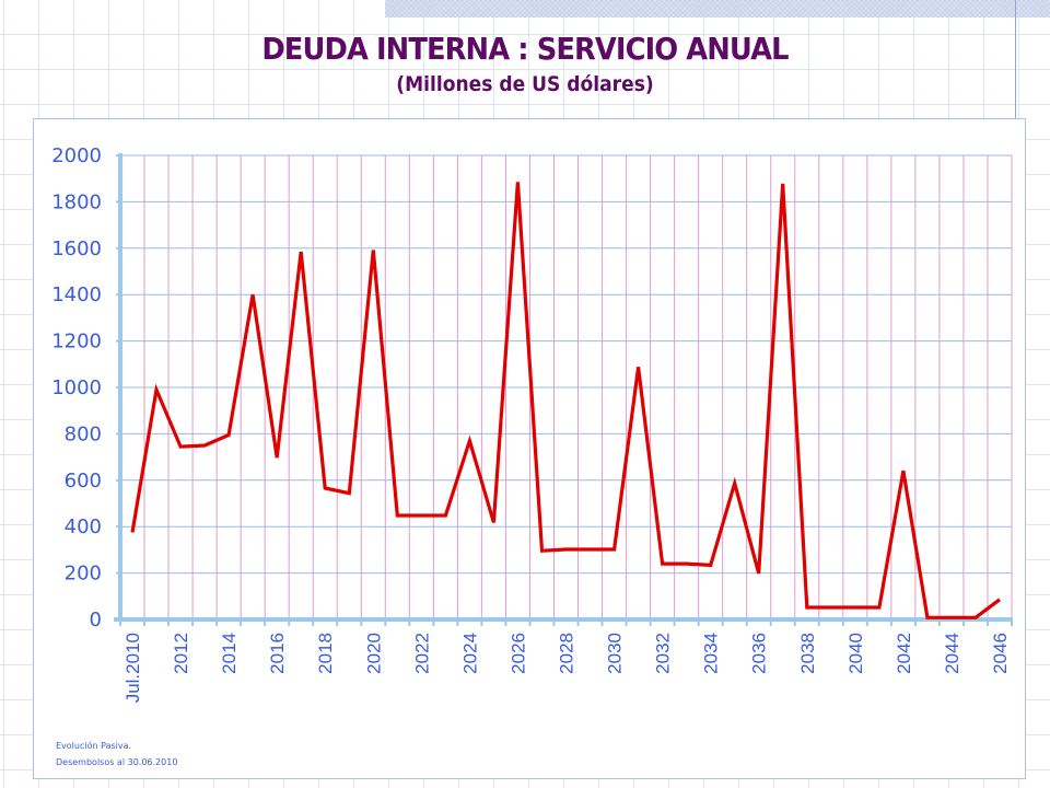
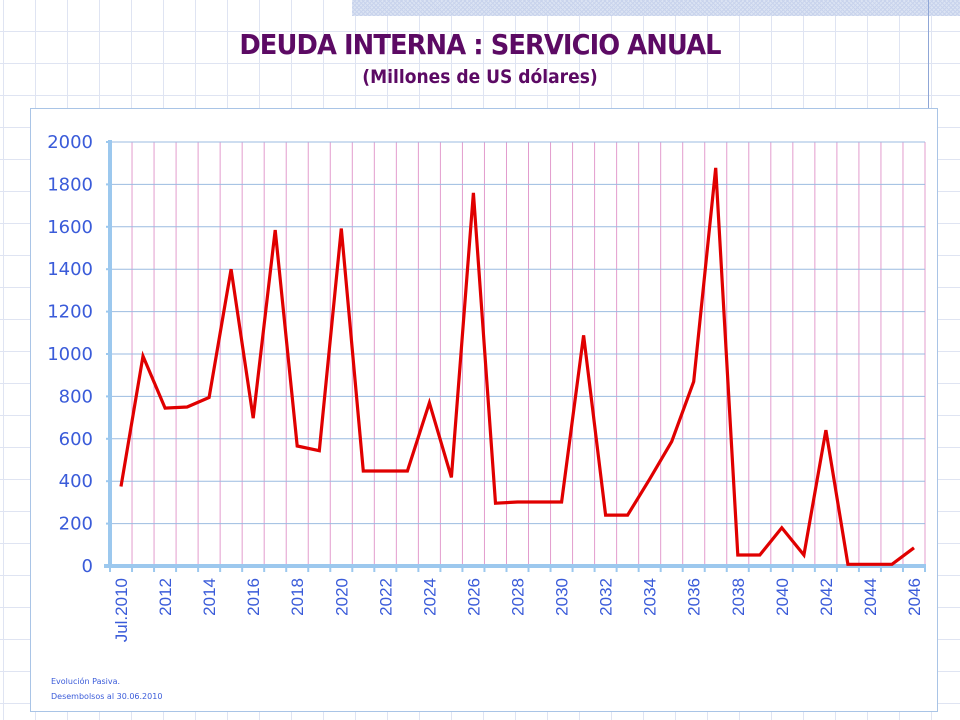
2026: 1880 -> 1760
2034: 230 -> 410
2036: 200 -> 870
2040: 50 -> 180
